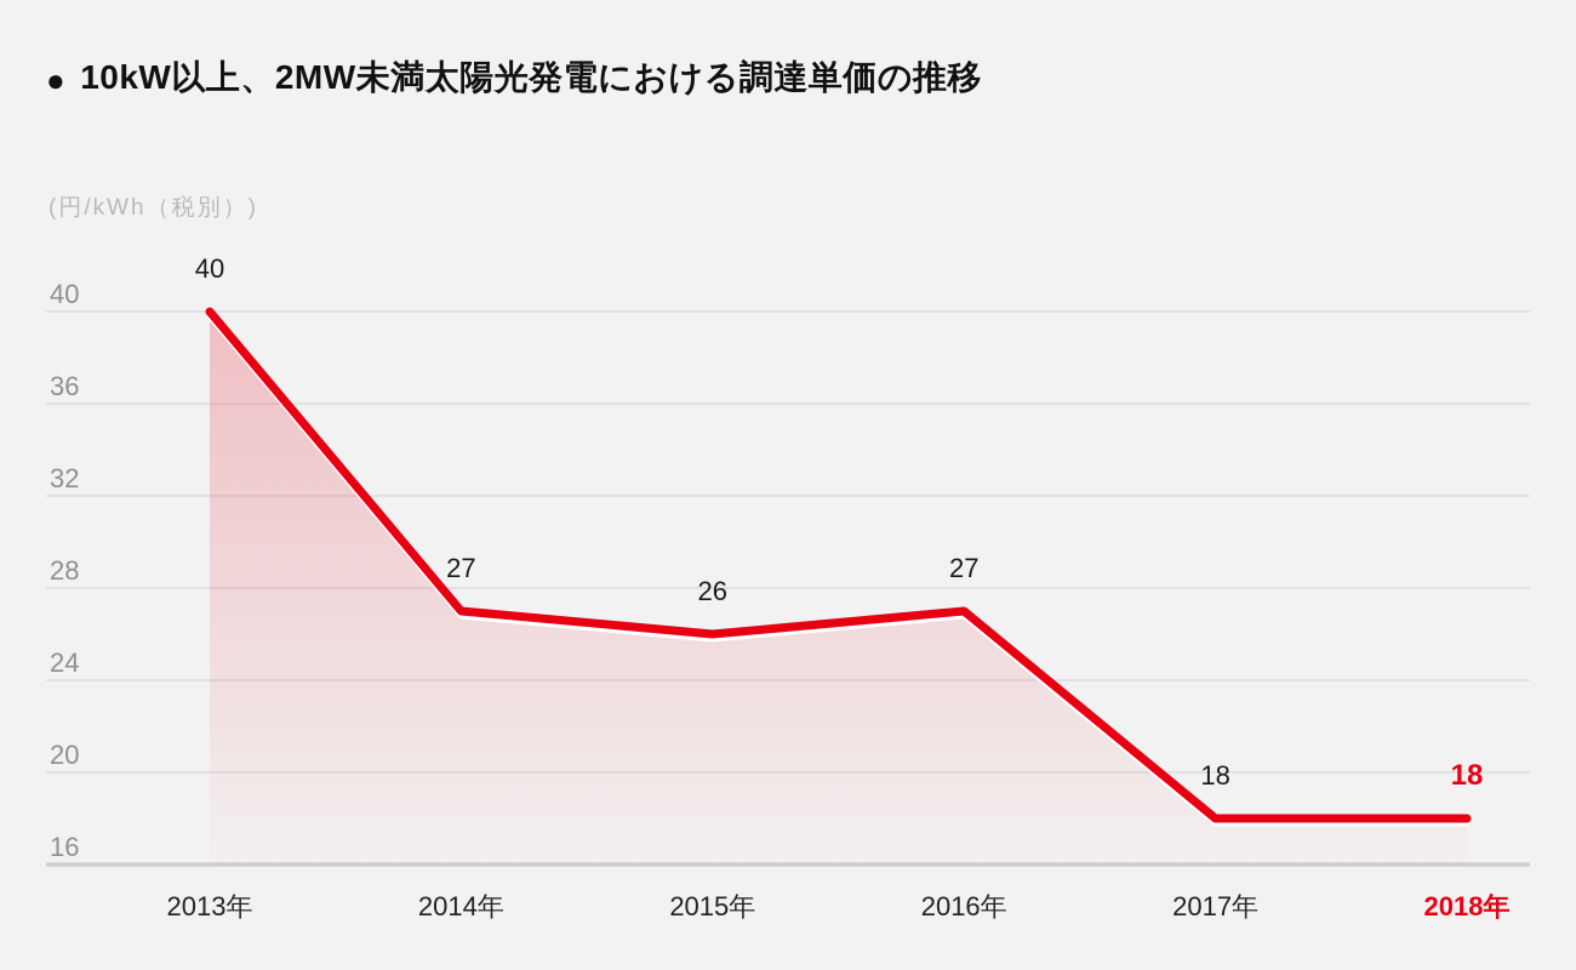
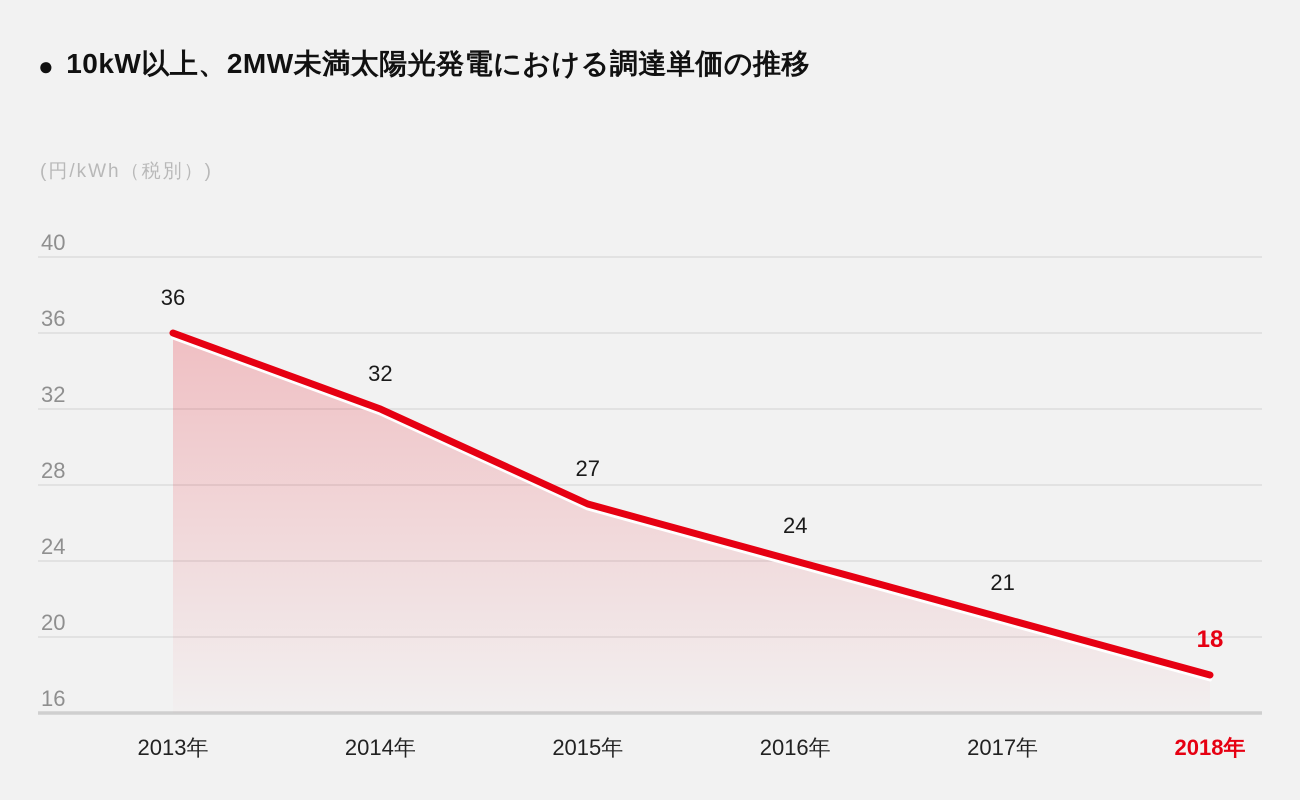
2013年: 40 -> 36
2014年: 27 -> 32
2015年: 26 -> 27
2016年: 27 -> 24
2017年: 18 -> 21
